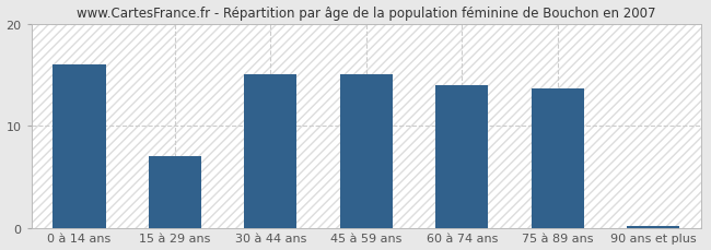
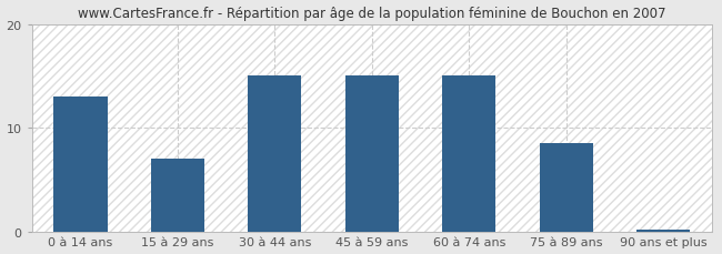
0 à 14 ans: 16.0 -> 13.0
60 à 74 ans: 14.0 -> 15.0
75 à 89 ans: 13.6 -> 8.5
